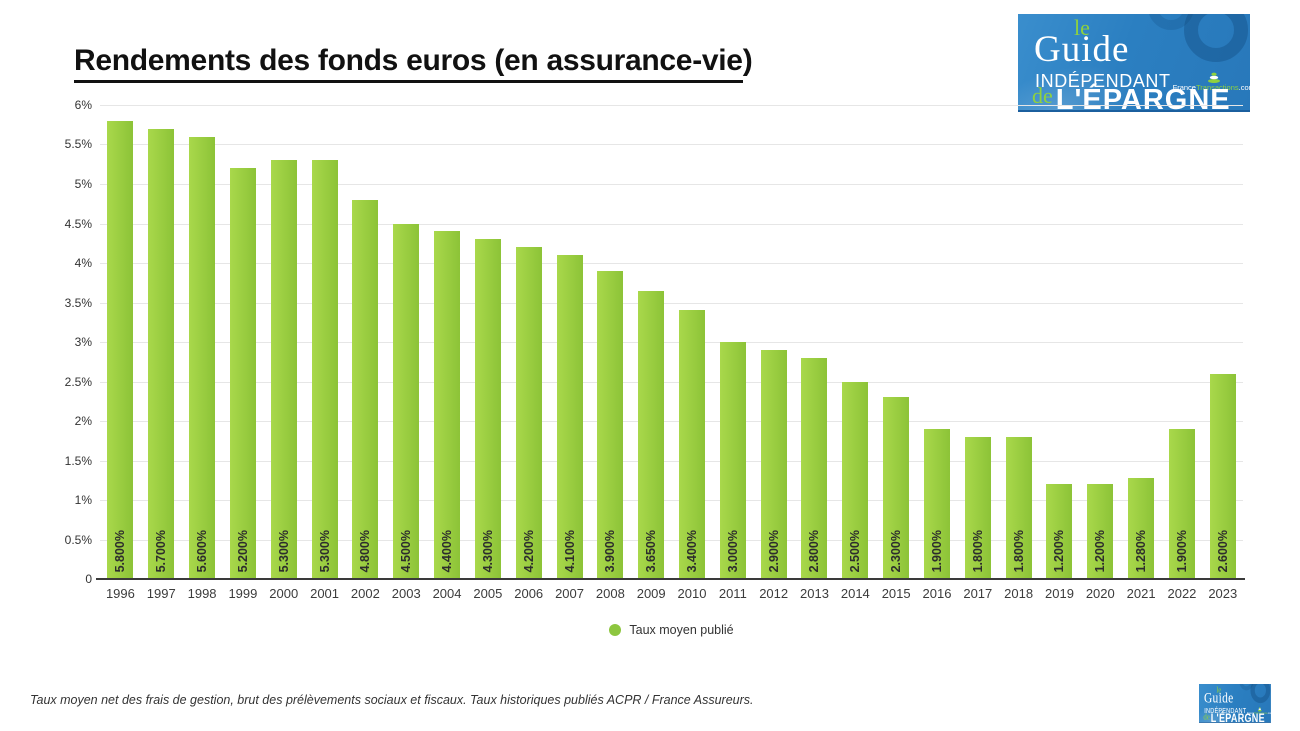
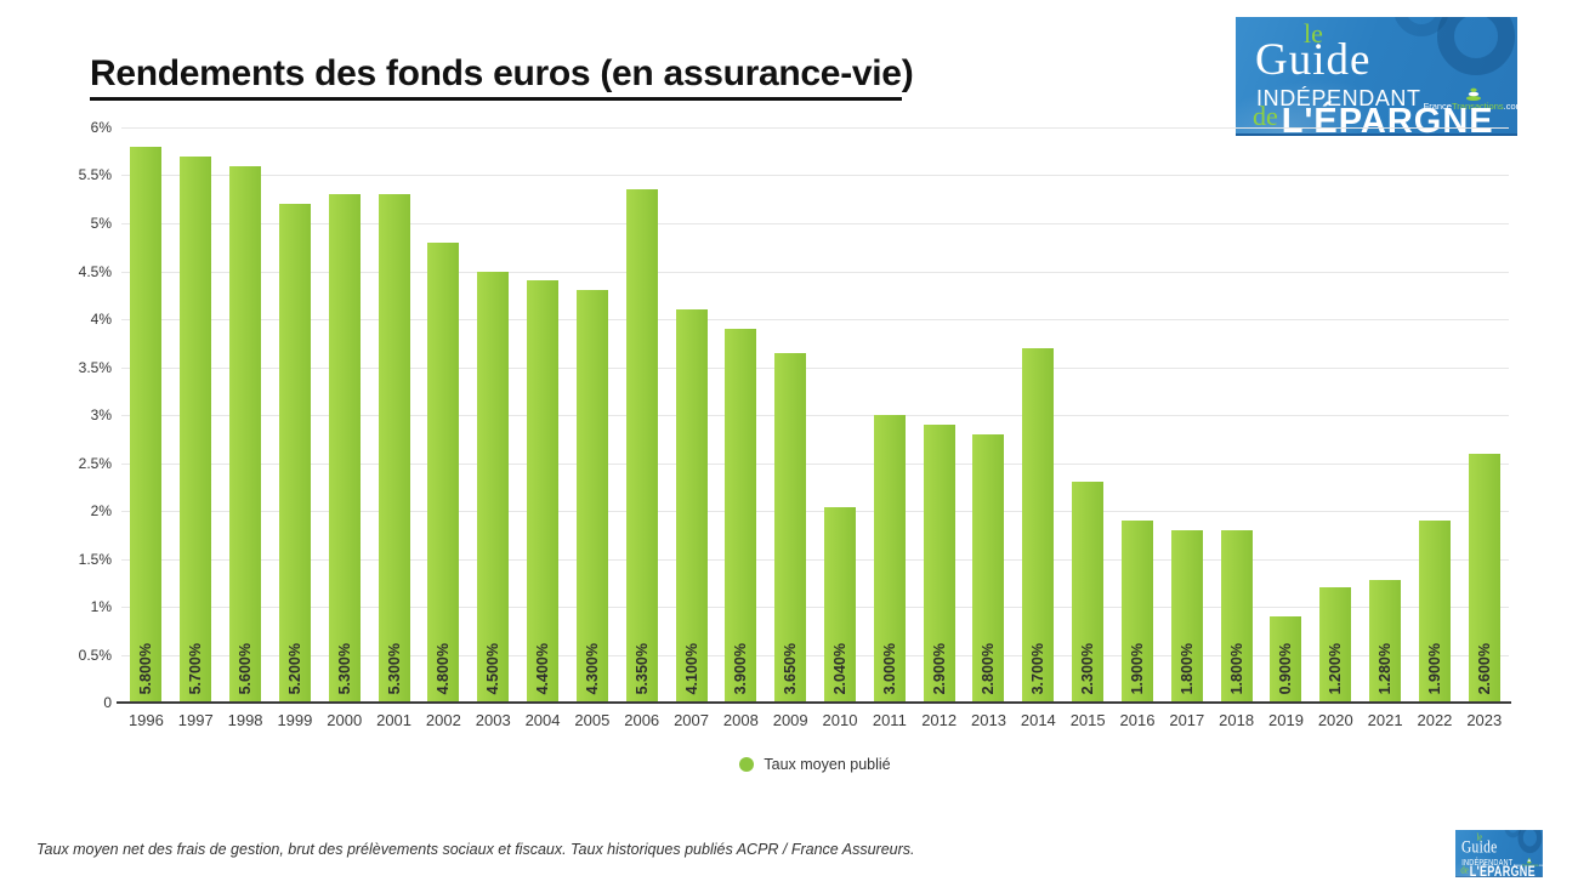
2006: 4.200% -> 5.350%
2010: 3.400% -> 2.040%
2014: 2.500% -> 3.700%
2019: 1.200% -> 0.900%
